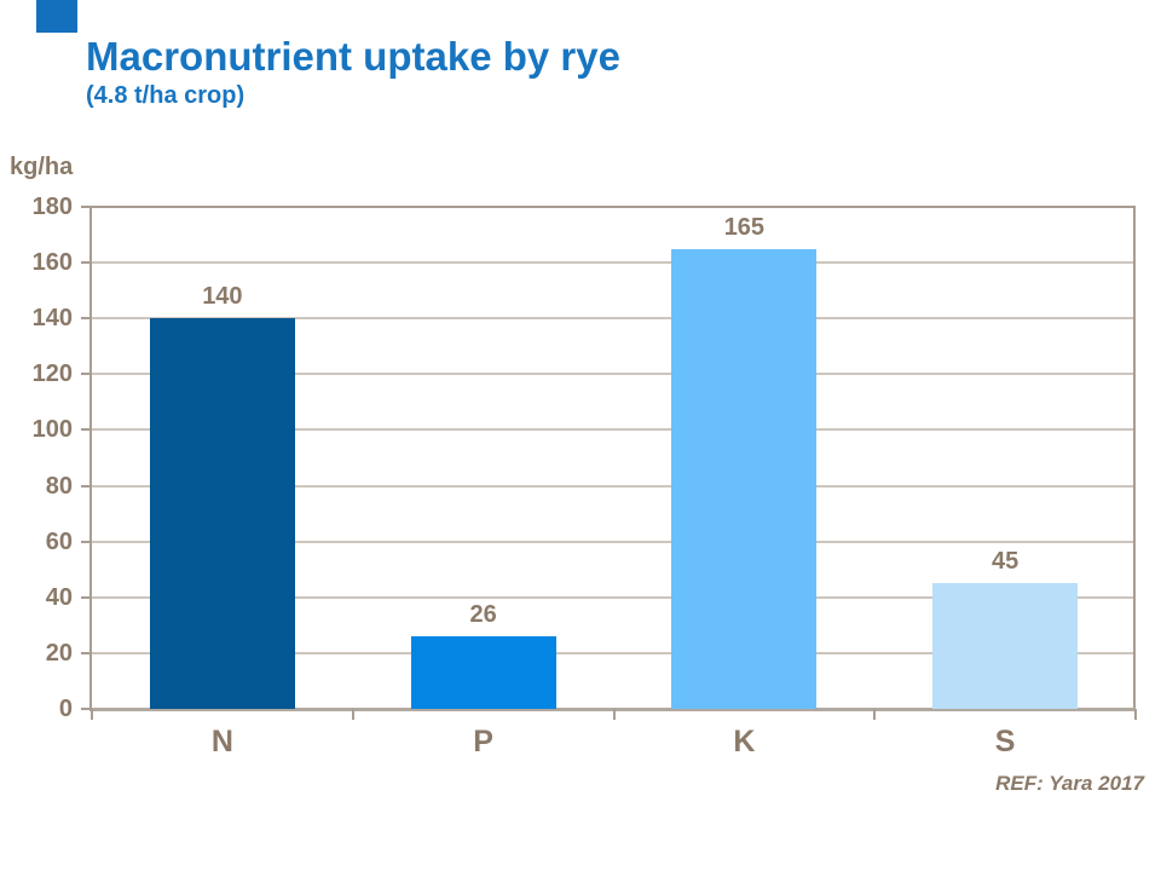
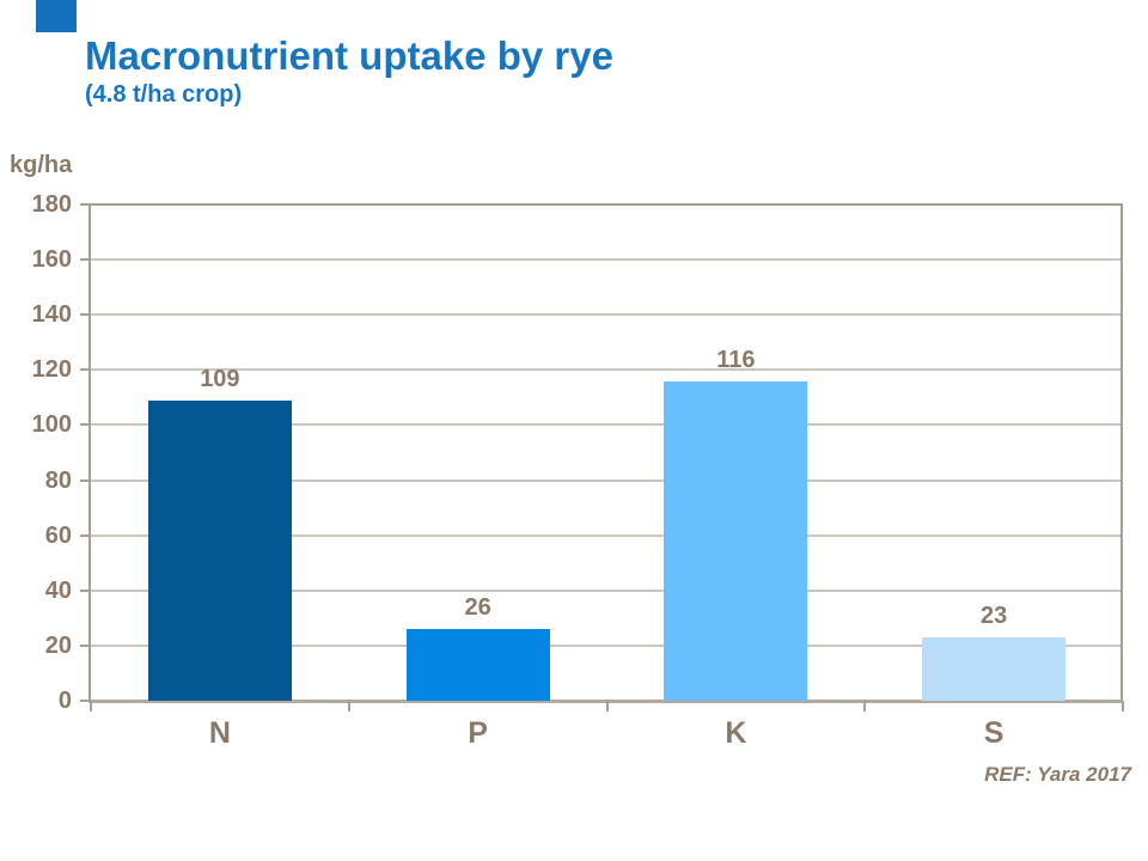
N: 140 -> 109
K: 165 -> 116
S: 45 -> 23
